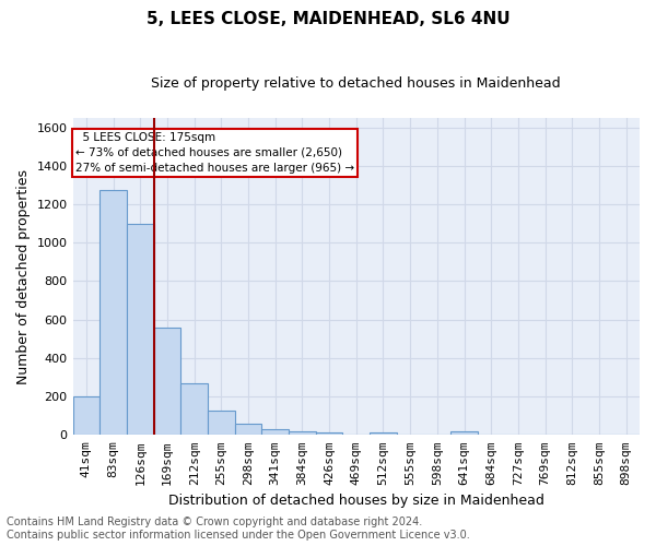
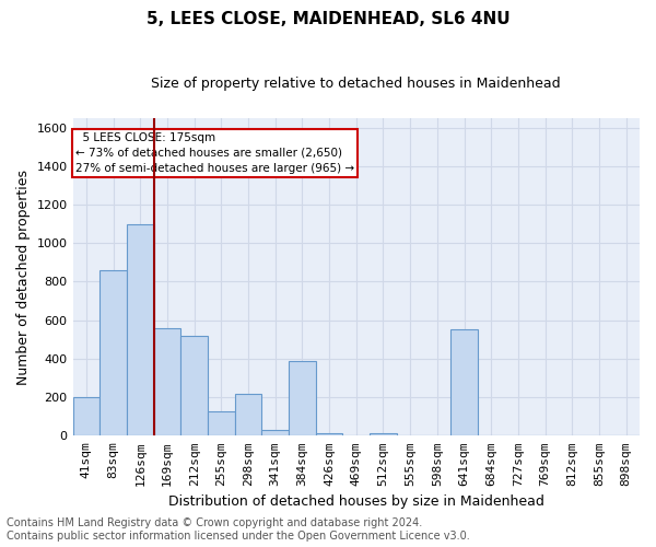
83sqm: 1280 -> 860
212sqm: 270 -> 520
298sqm: 60 -> 220
384sqm: 20 -> 390
641sqm: 20 -> 550
